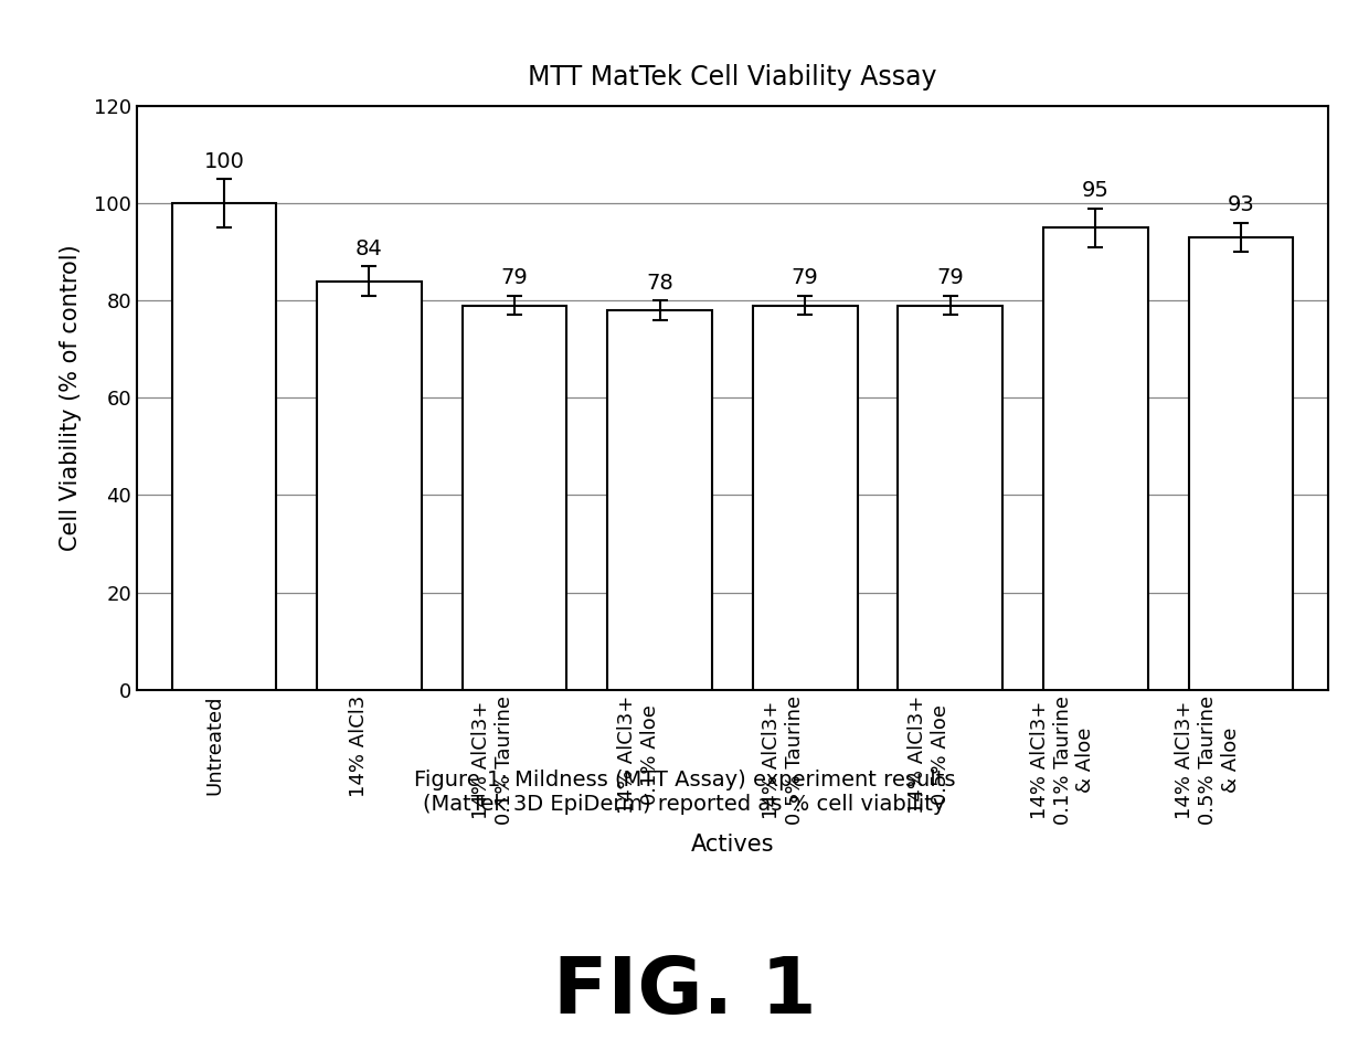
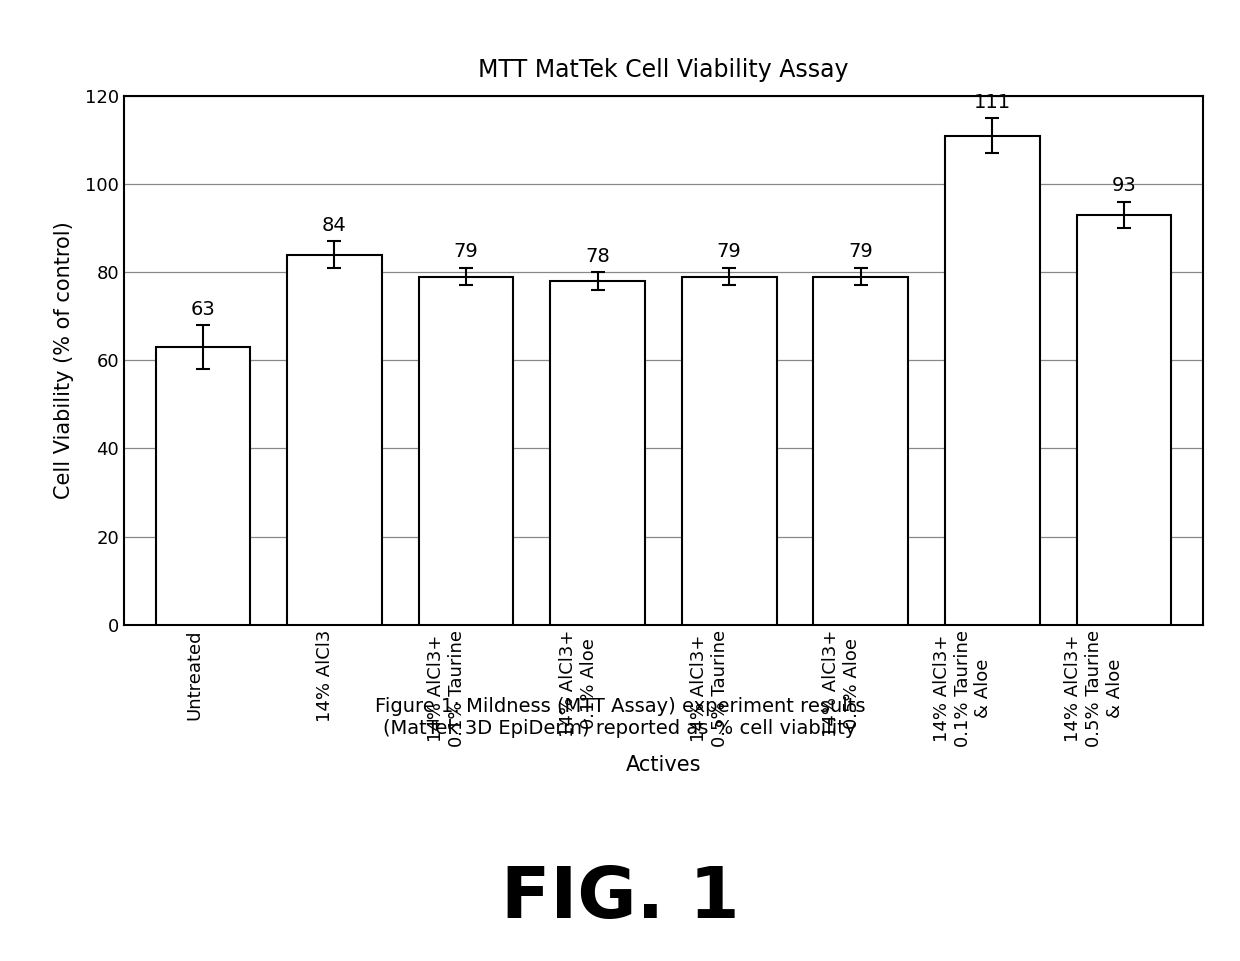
Untreated: 100 -> 63
14% AlCl3+ 0.1% Taurine & Aloe: 95 -> 111
